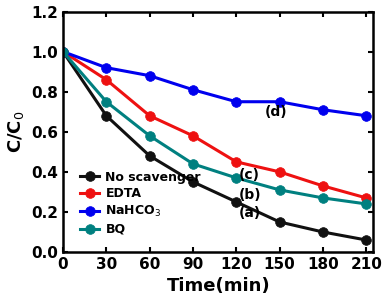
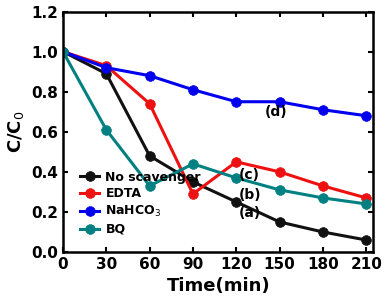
No scavenger/30: 0.68 -> 0.89
EDTA/30: 0.86 -> 0.93
BQ/30: 0.75 -> 0.61
EDTA/60: 0.68 -> 0.74
BQ/60: 0.58 -> 0.33
EDTA/90: 0.58 -> 0.29
